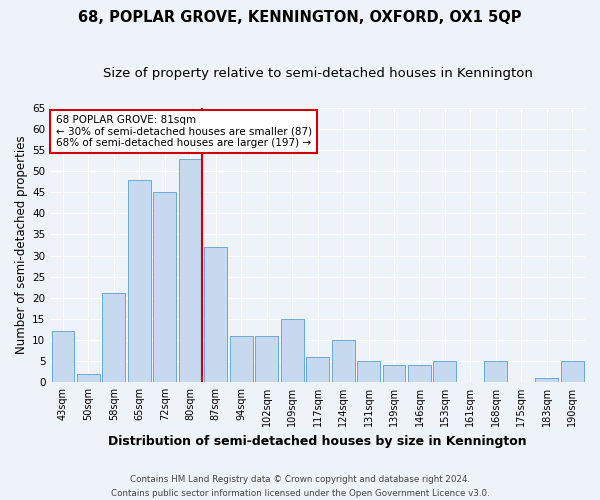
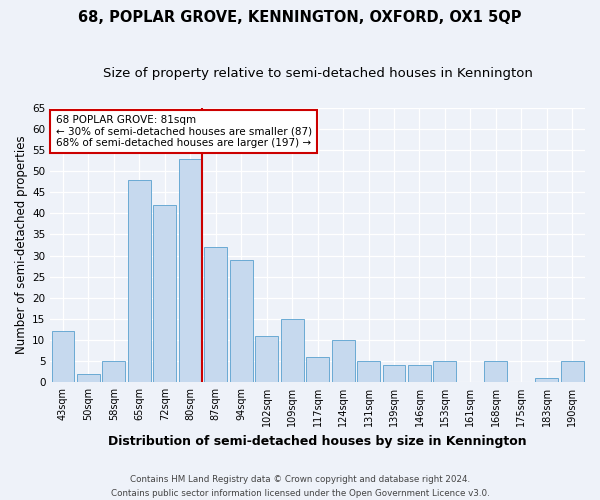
58sqm: 21 -> 5
72sqm: 45 -> 42
94sqm: 11 -> 29
